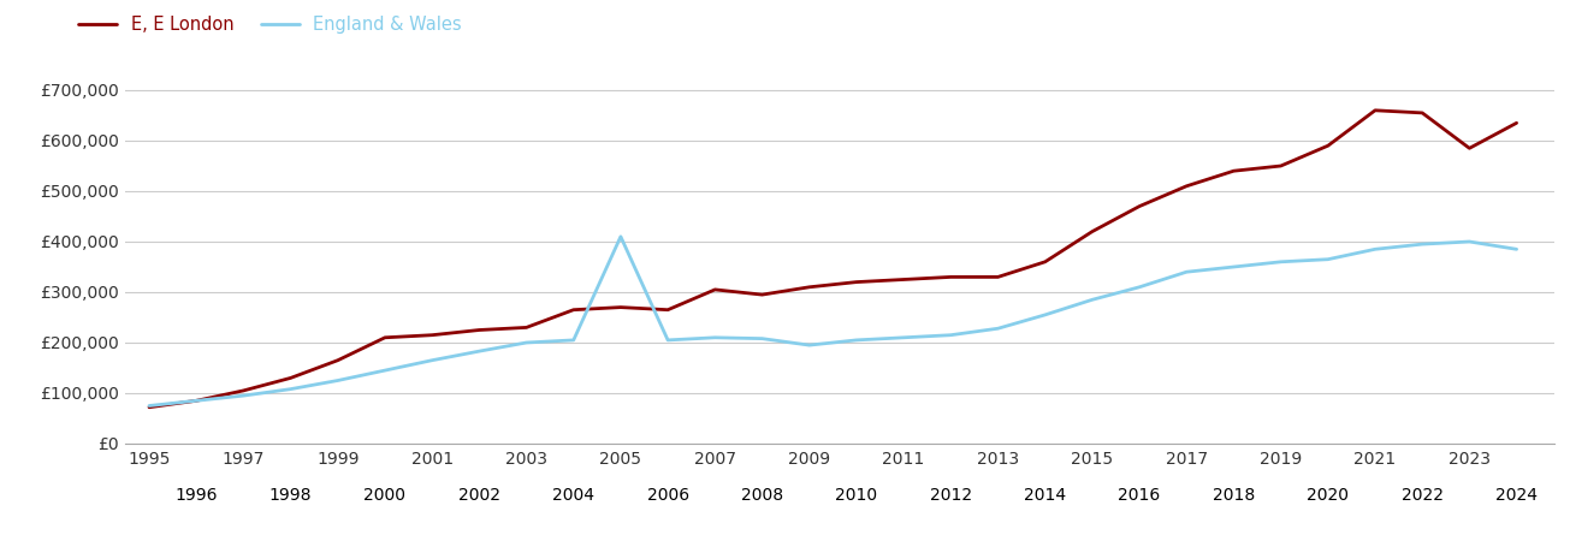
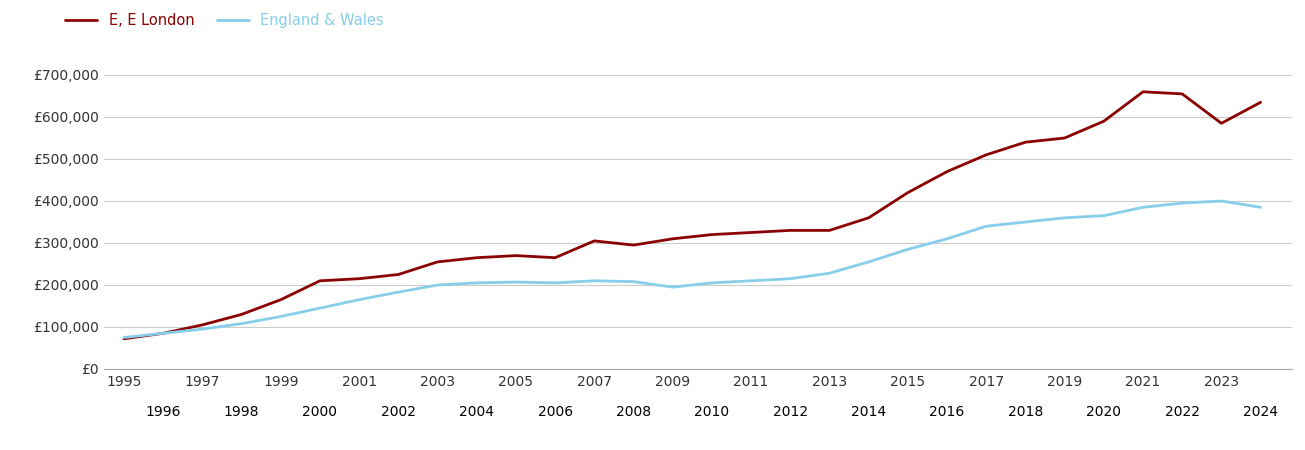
E, E London/2003: £230,000 -> £255,000
England & Wales/2005: £410,000 -> £207,000
